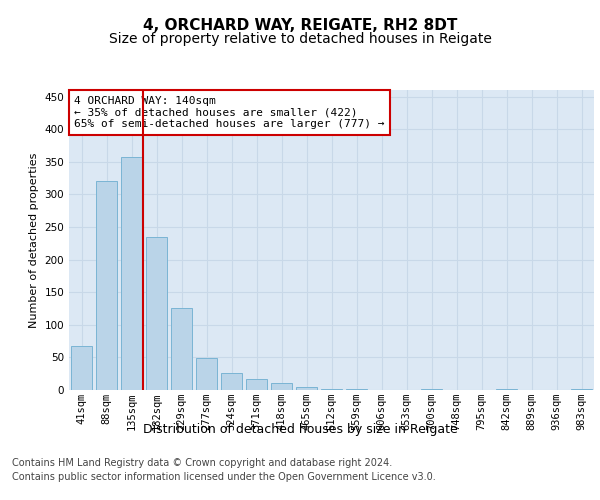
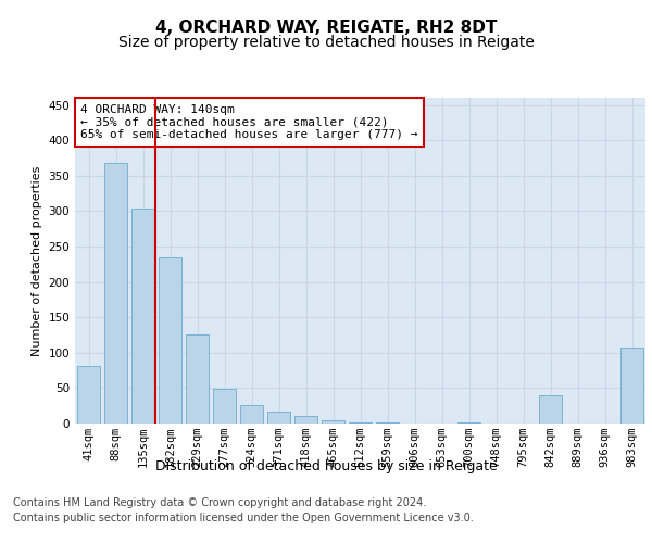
41sqm: 68 -> 82
88sqm: 320 -> 368
135sqm: 358 -> 304
842sqm: 1 -> 40
983sqm: 1 -> 108
